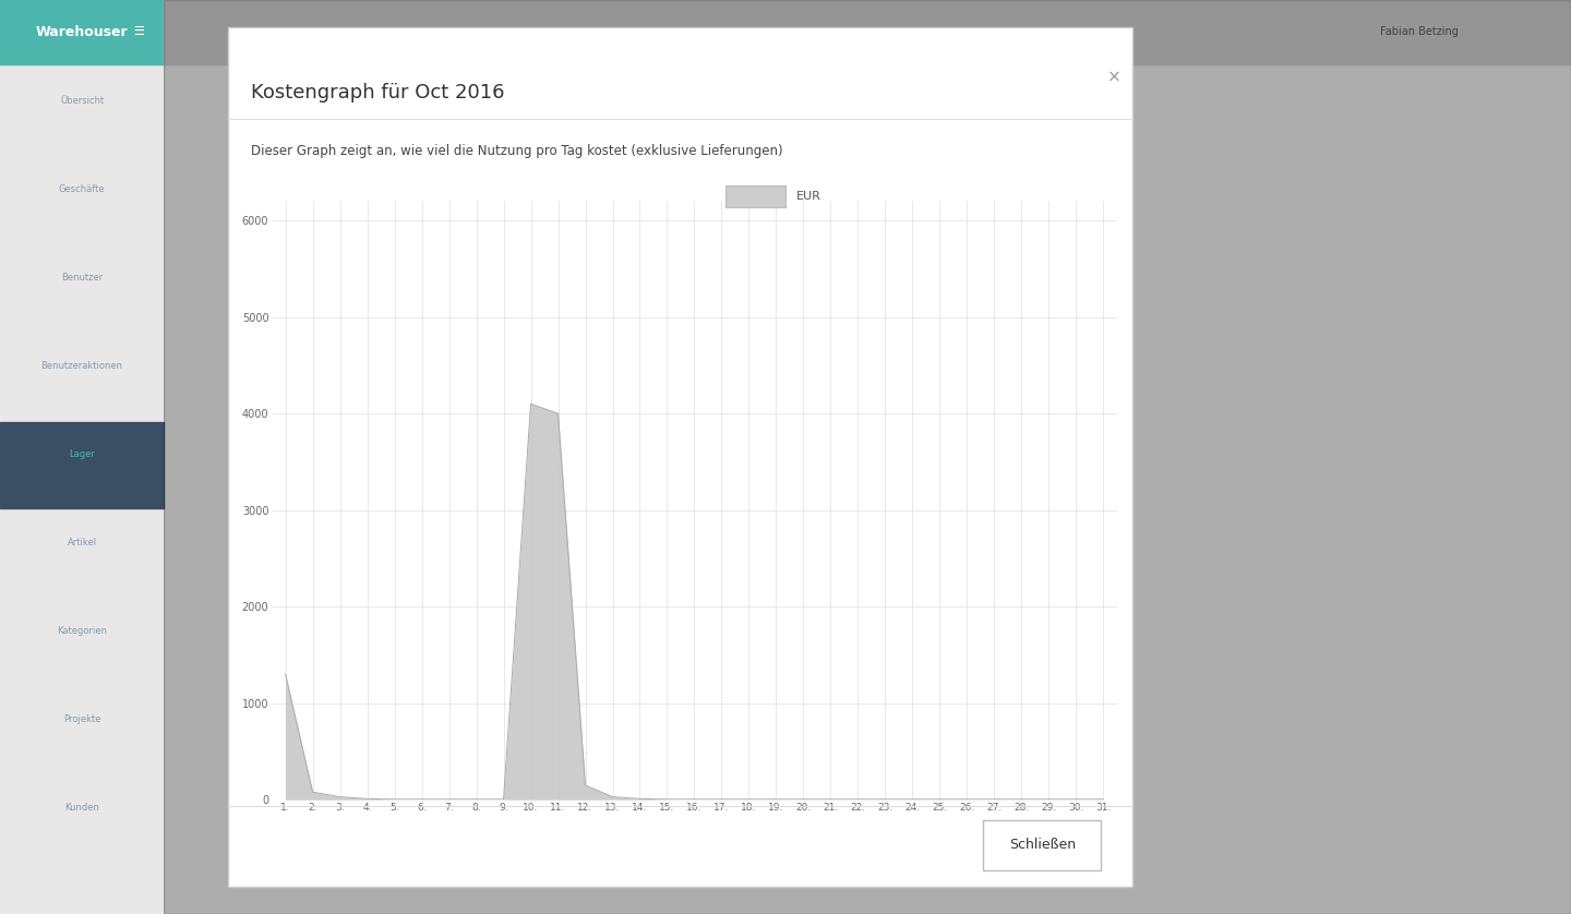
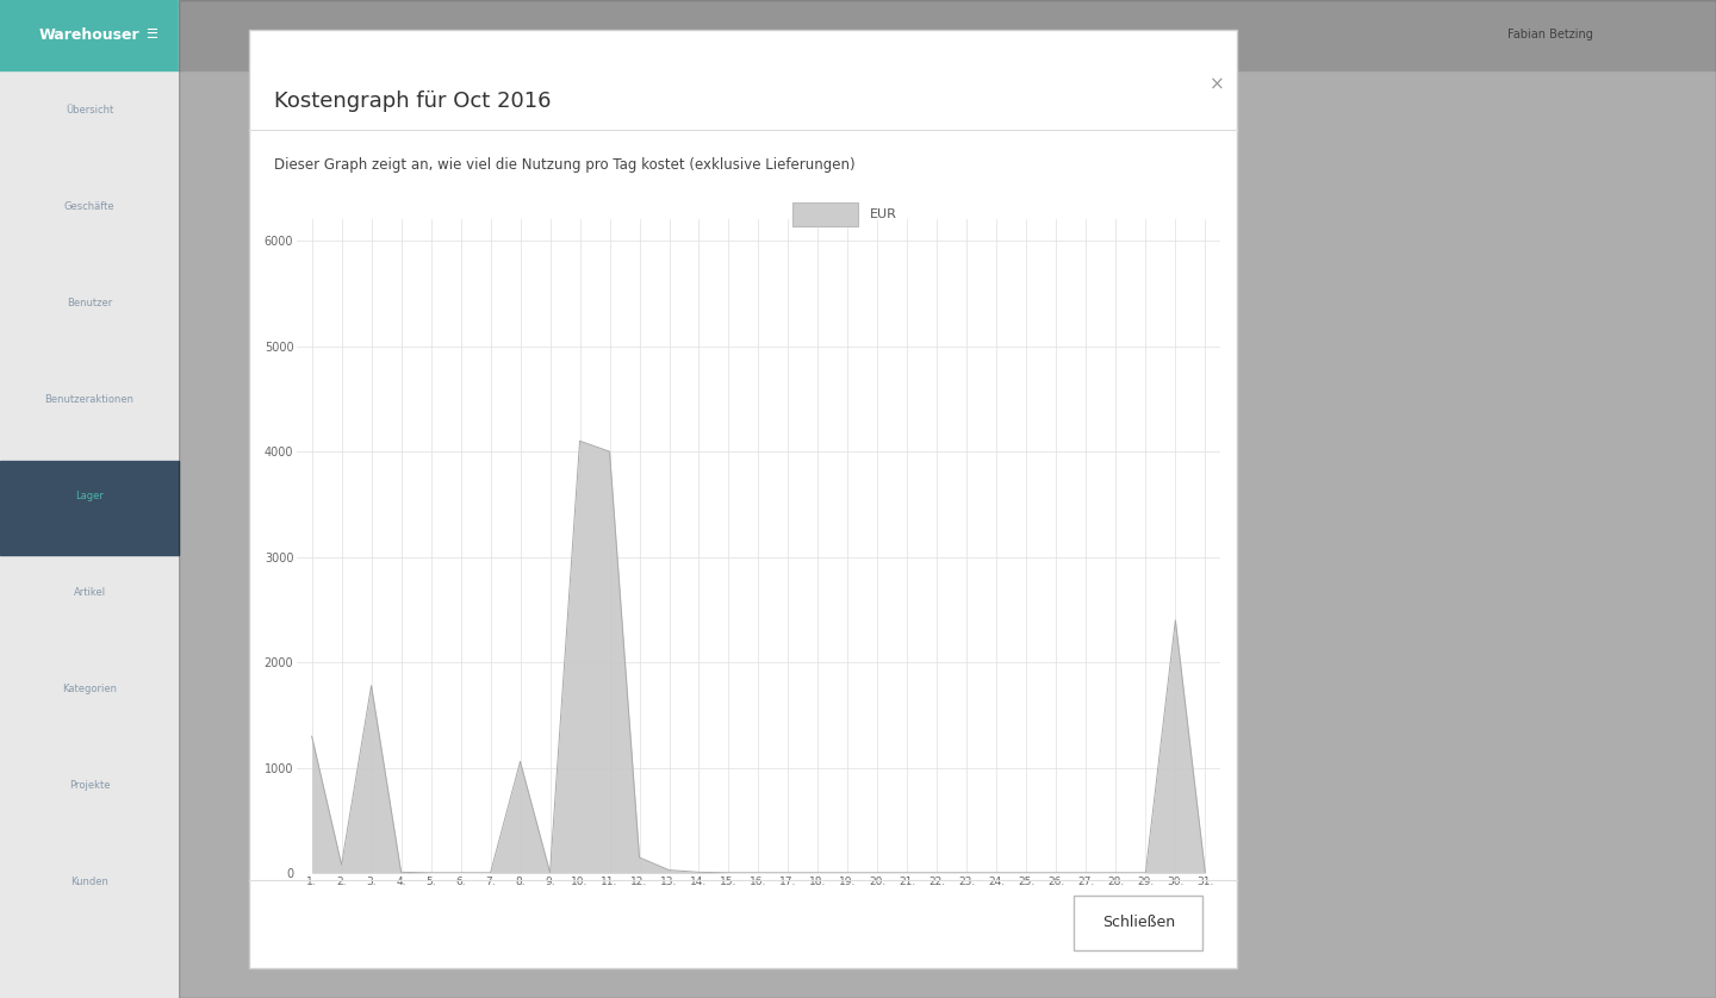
3.: 30 -> 1780
8.: 0 -> 1060
30.: 0 -> 2400
